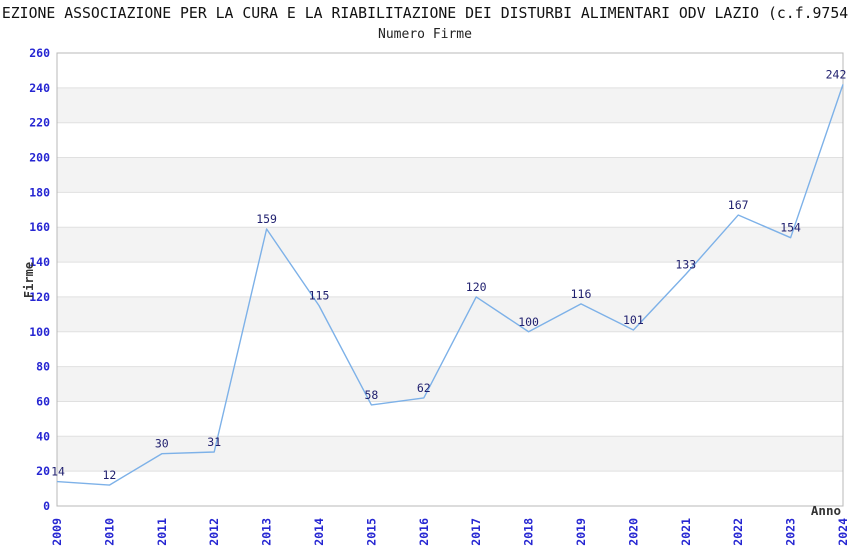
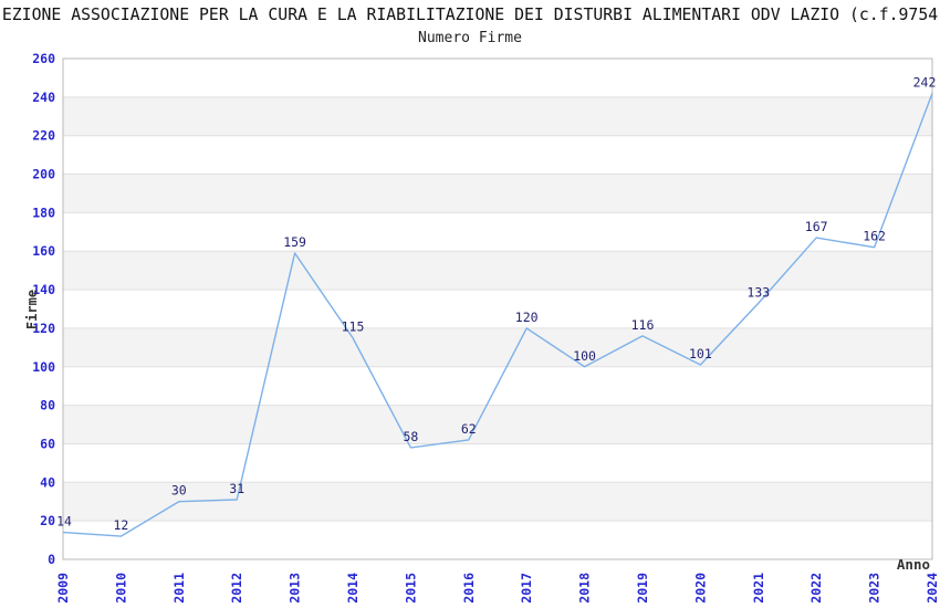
2023: 154 -> 162
